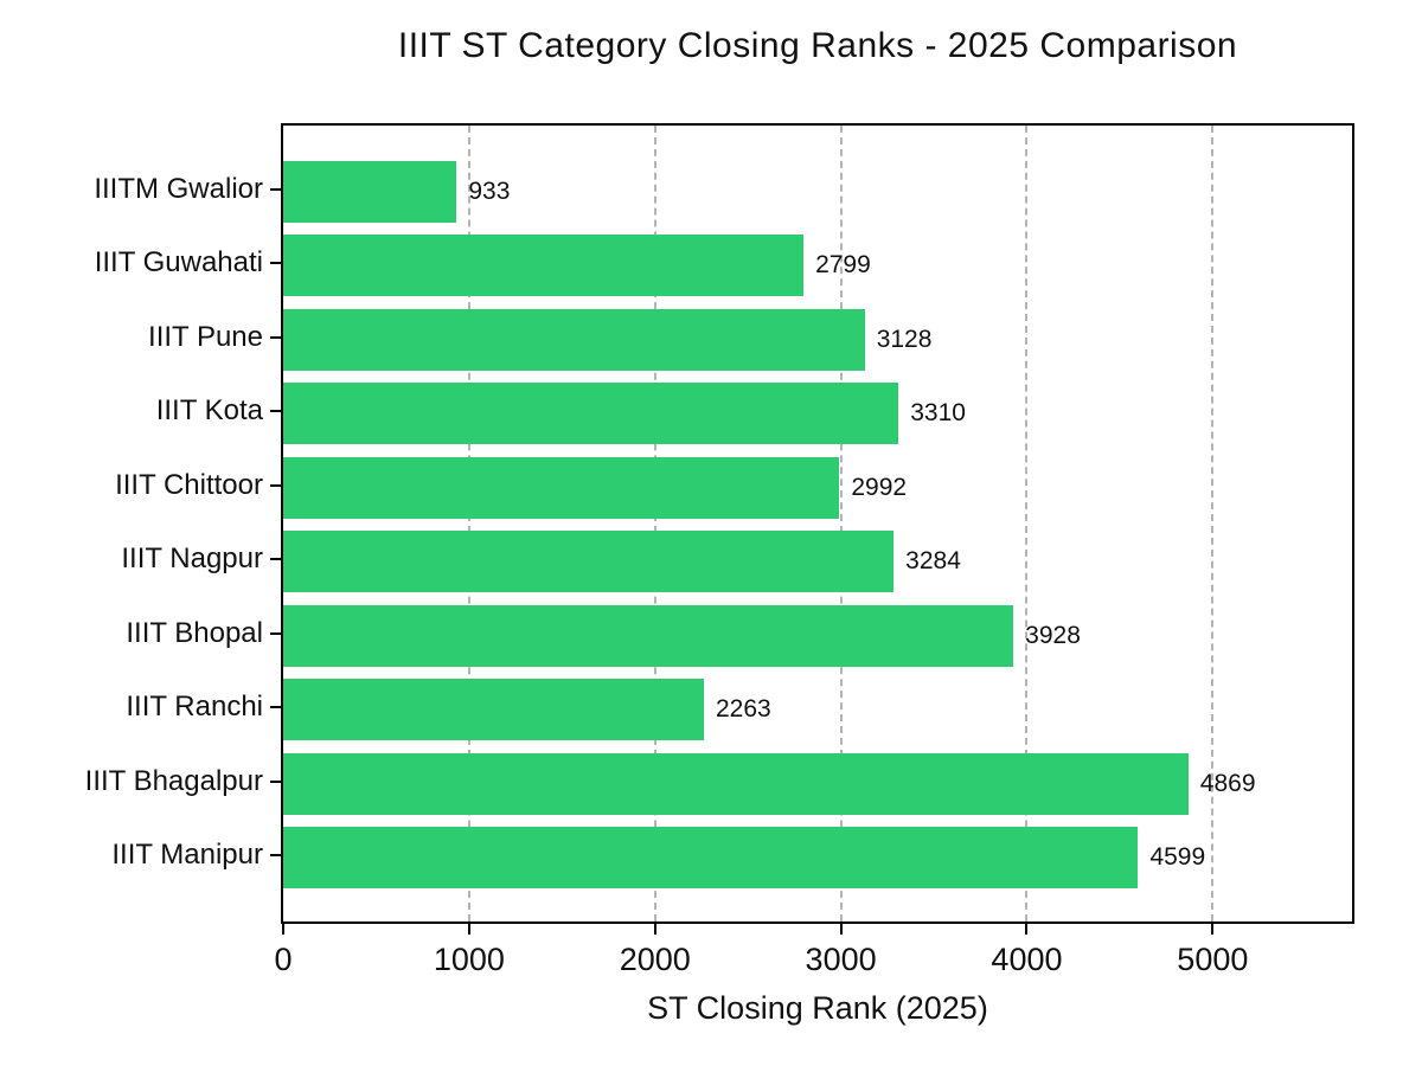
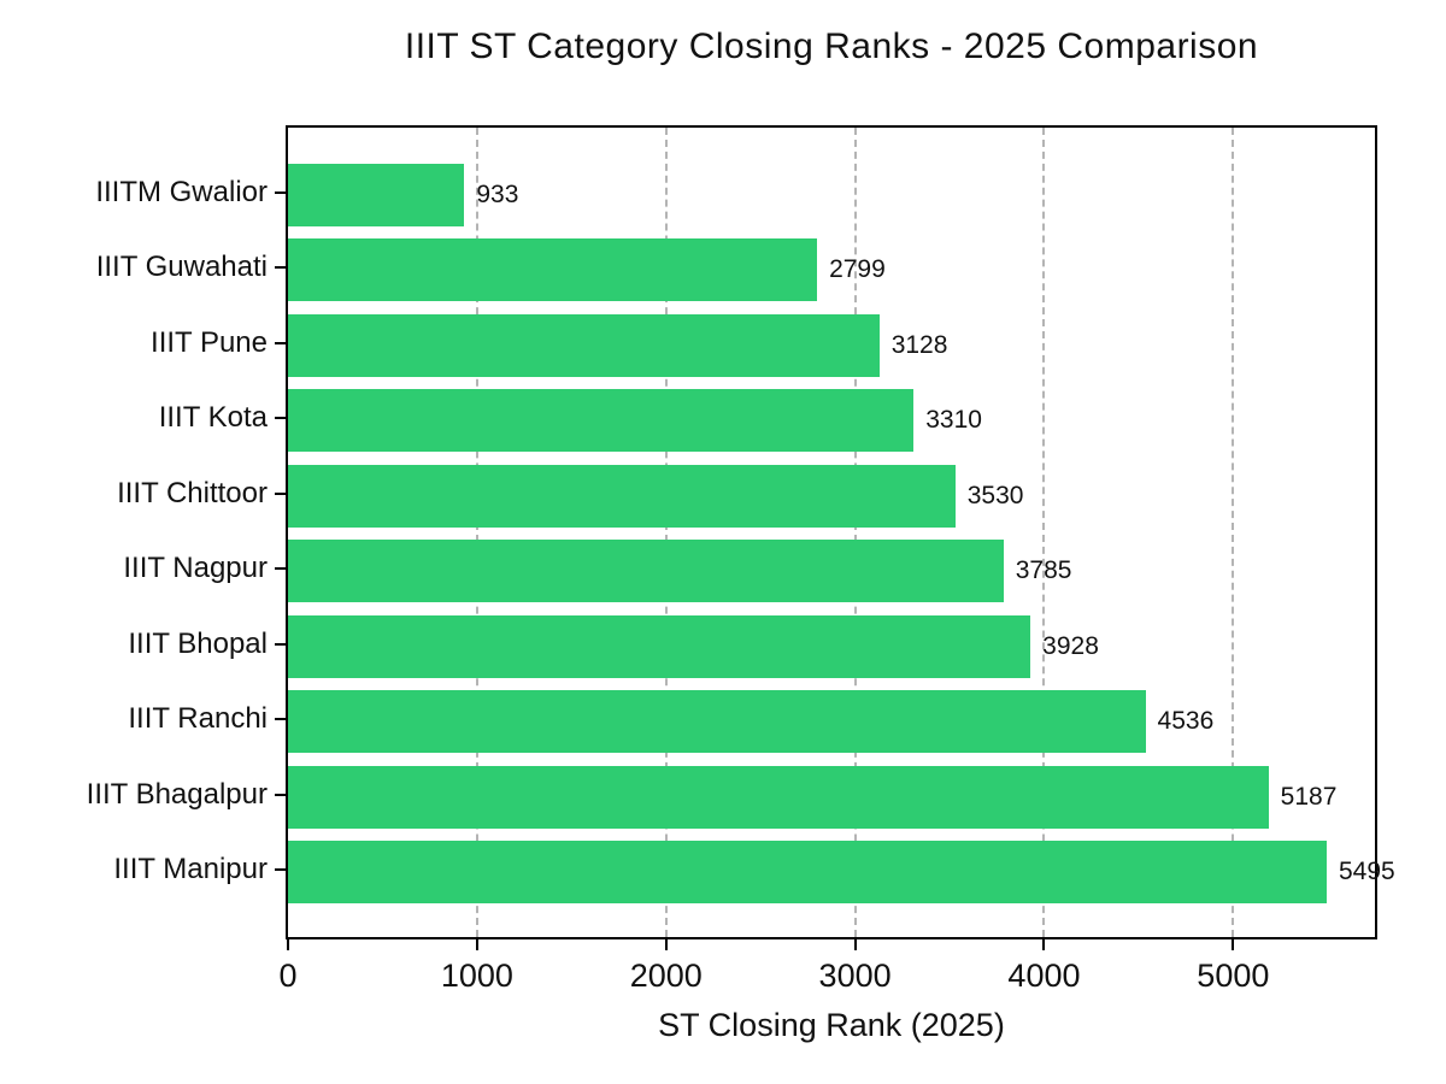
IIIT Chittoor: 2992 -> 3530
IIIT Nagpur: 3284 -> 3785
IIIT Ranchi: 2263 -> 4536
IIIT Bhagalpur: 4869 -> 5187
IIIT Manipur: 4599 -> 5495
